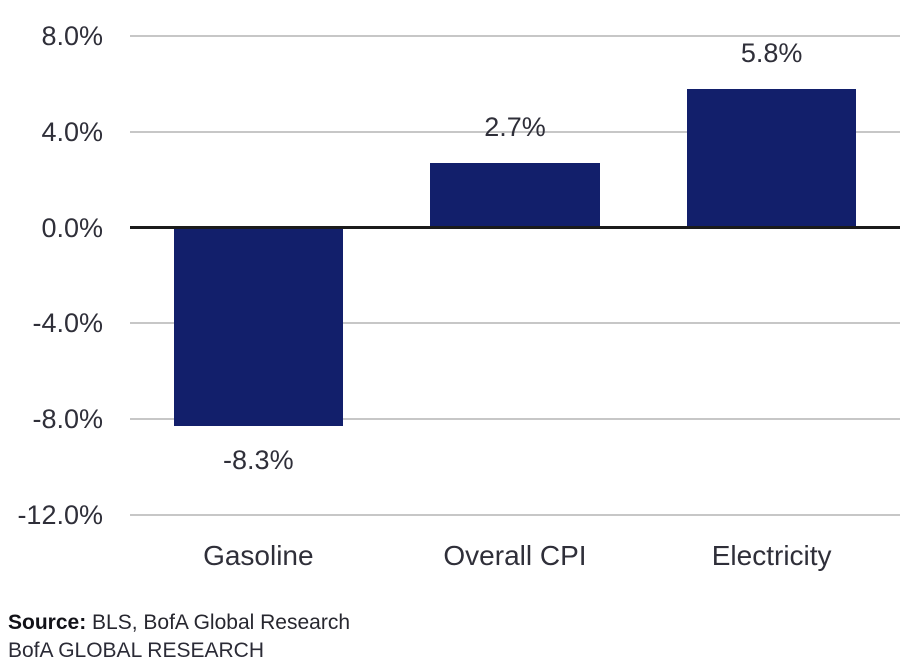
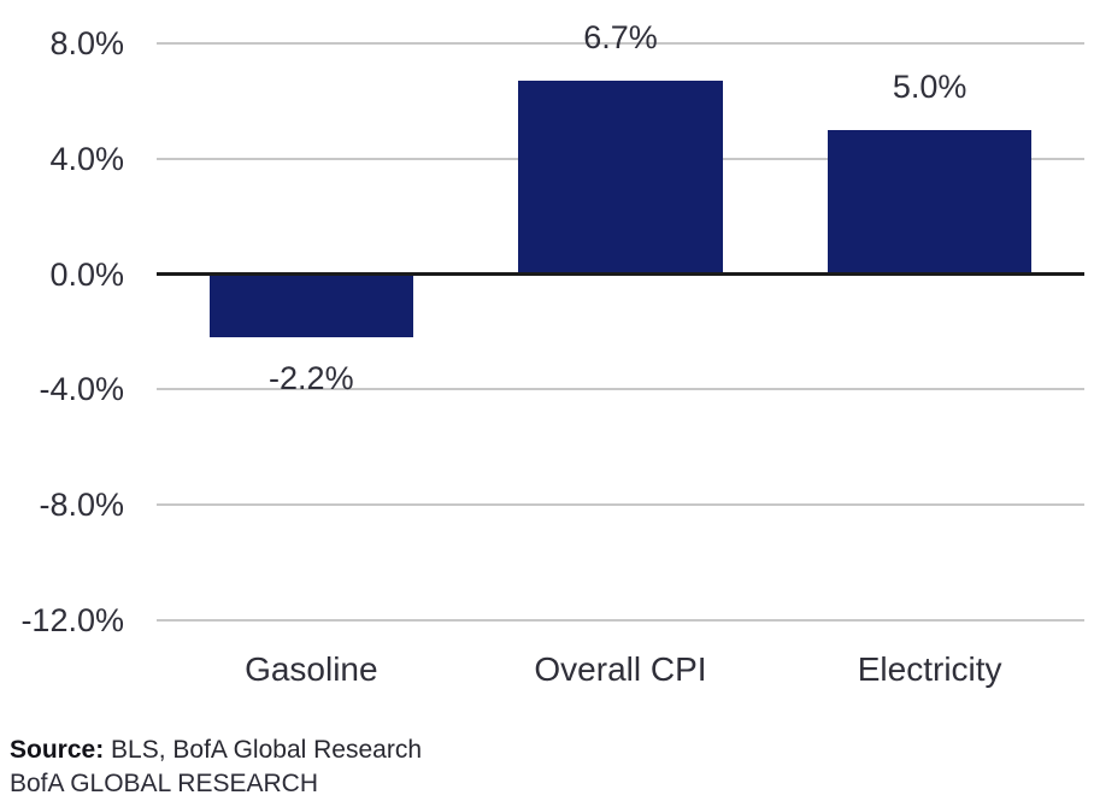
Gasoline: -8.3% -> -2.2%
Overall CPI: 2.7% -> 6.7%
Electricity: 5.8% -> 5.0%
